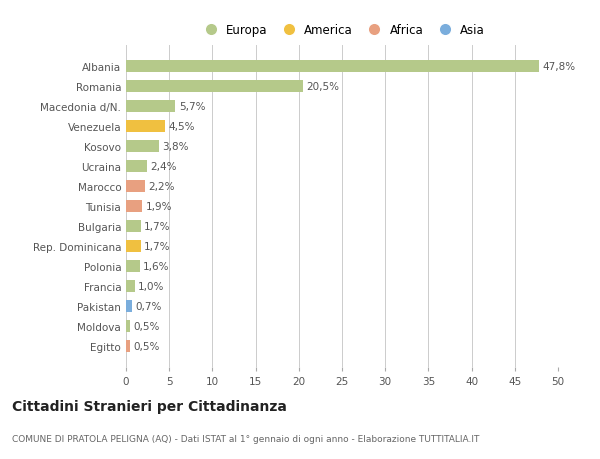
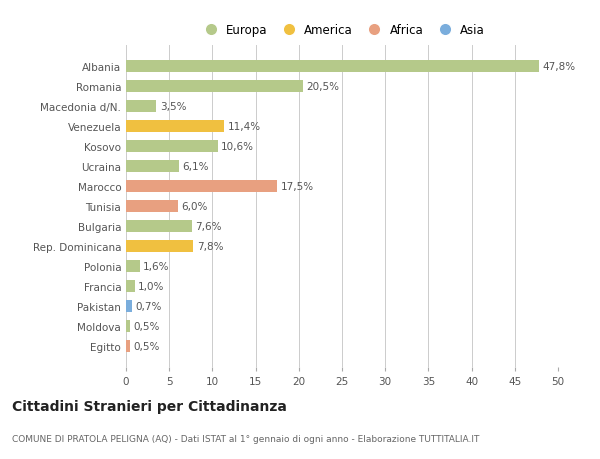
Macedonia d/N.: 5,7% -> 3,5%
Venezuela: 4,5% -> 11,4%
Kosovo: 3,8% -> 10,6%
Ucraina: 2,4% -> 6,1%
Marocco: 2,2% -> 17,5%
Tunisia: 1,9% -> 6,0%
Bulgaria: 1,7% -> 7,6%
Rep. Dominicana: 1,7% -> 7,8%
